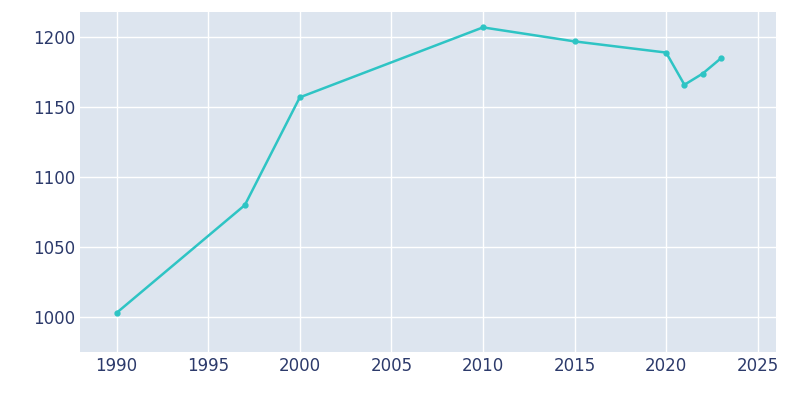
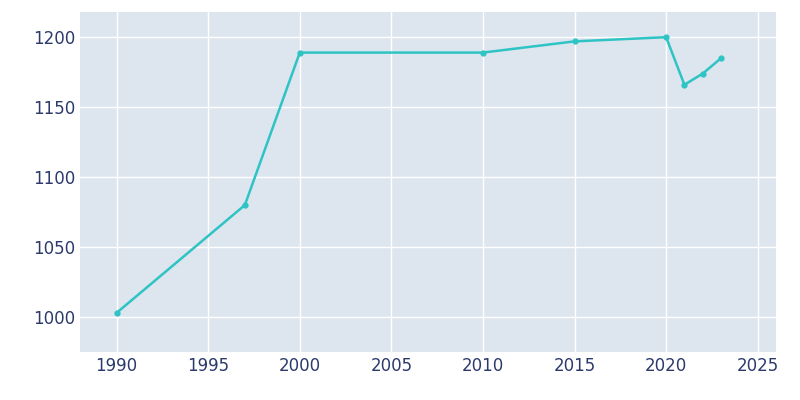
2000: 1157 -> 1189
2010: 1207 -> 1189
2020: 1189 -> 1200
